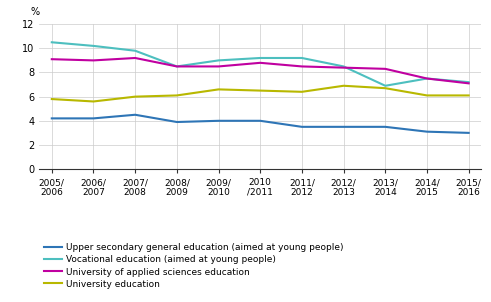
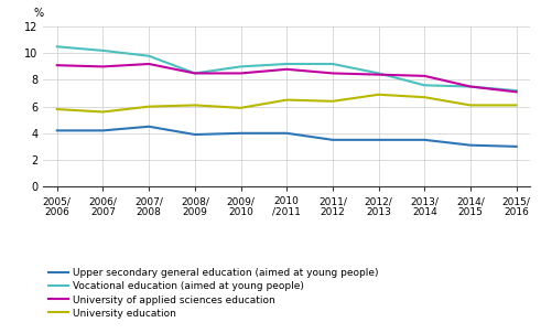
University education/2009/ 2010: 6.6 -> 5.9
Vocational education (aimed at young people)/2013/ 2014: 6.9 -> 7.6
